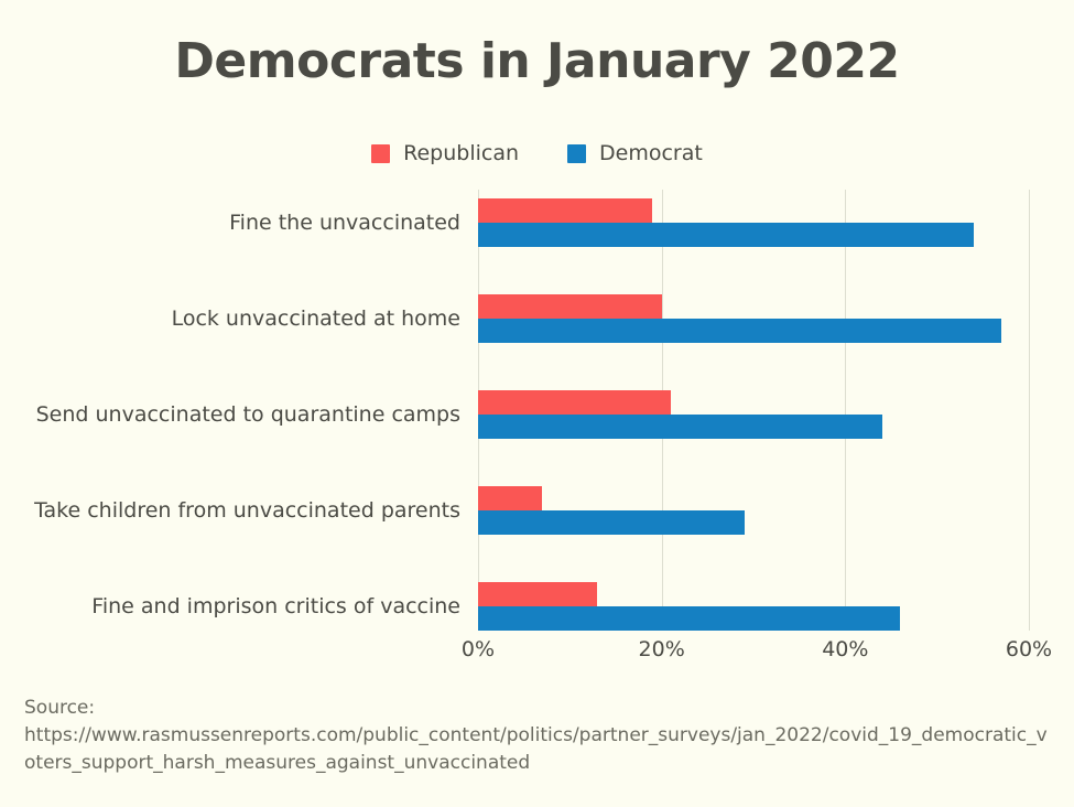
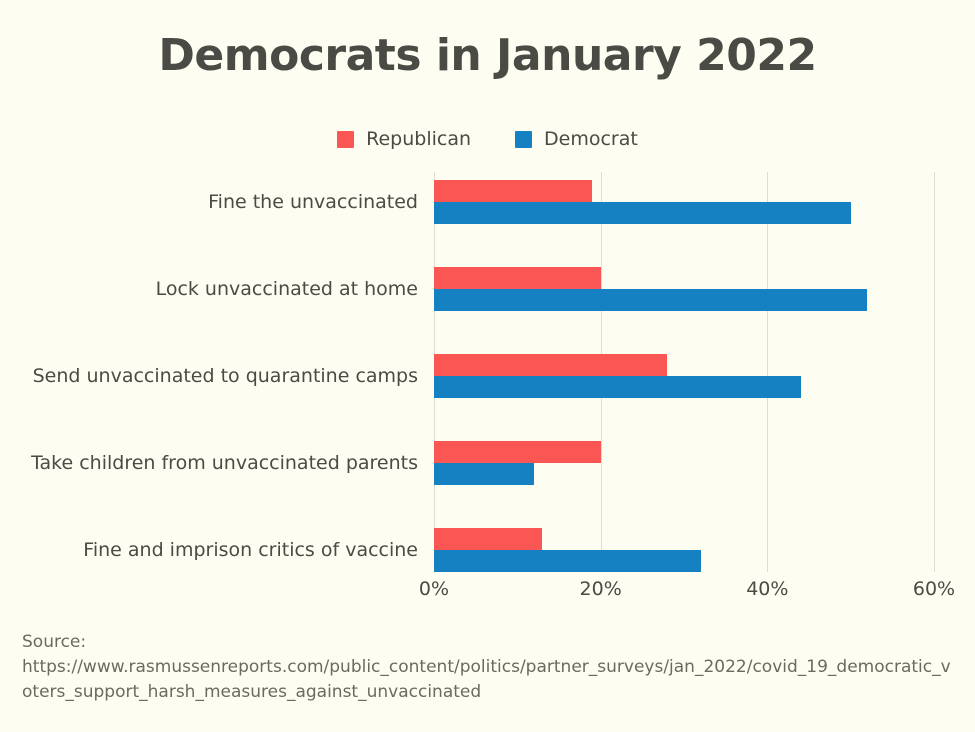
Democrat/Fine the unvaccinated: 54% -> 50%
Democrat/Lock unvaccinated at home: 57% -> 52%
Republican/Send unvaccinated to quarantine camps: 21% -> 28%
Republican/Take children from unvaccinated parents: 7% -> 20%
Democrat/Take children from unvaccinated parents: 29% -> 12%
Democrat/Fine and imprison critics of vaccine: 46% -> 32%
